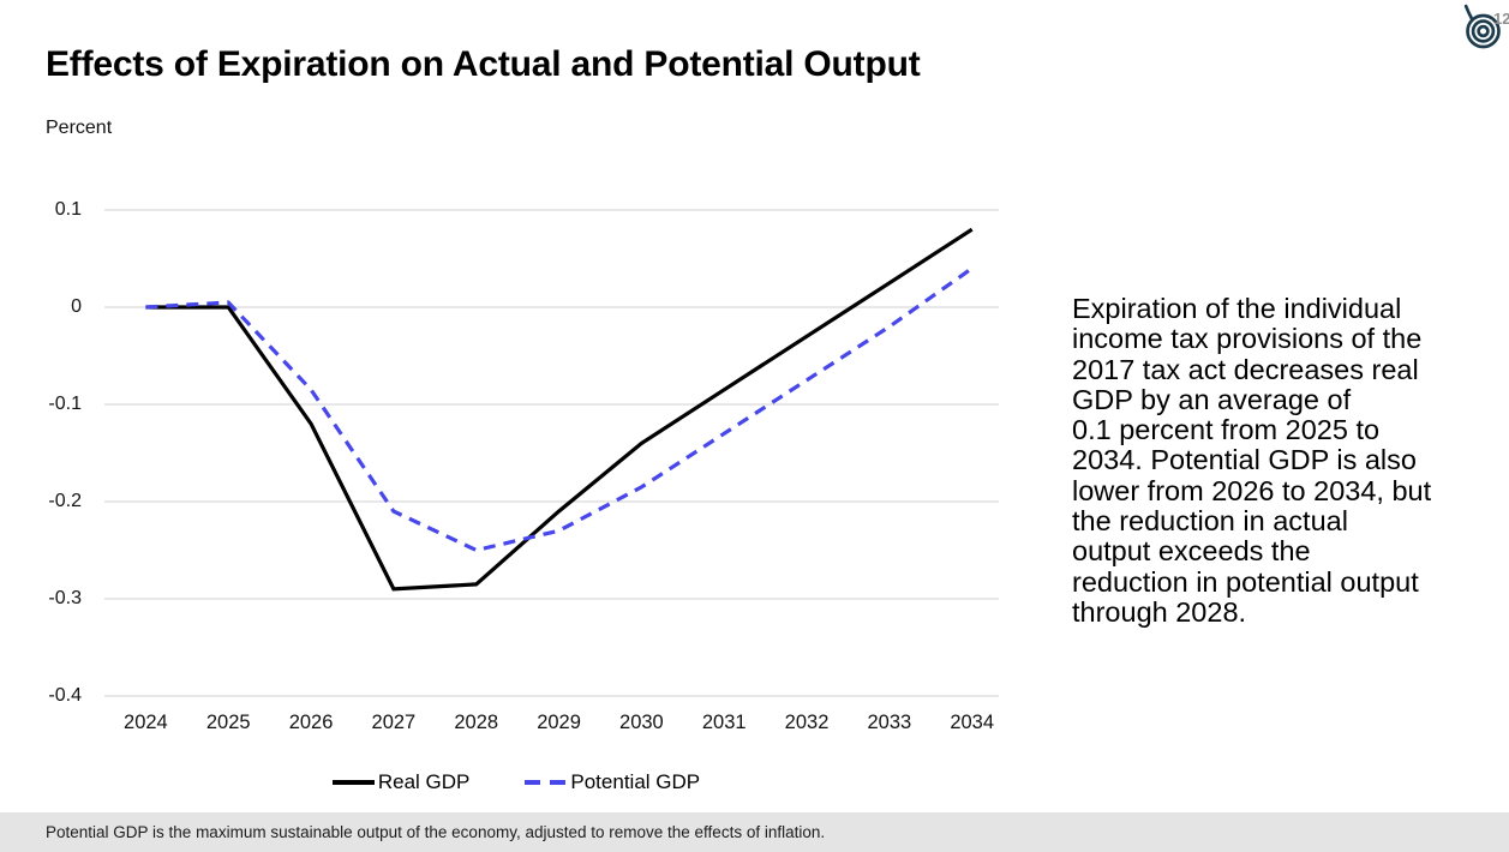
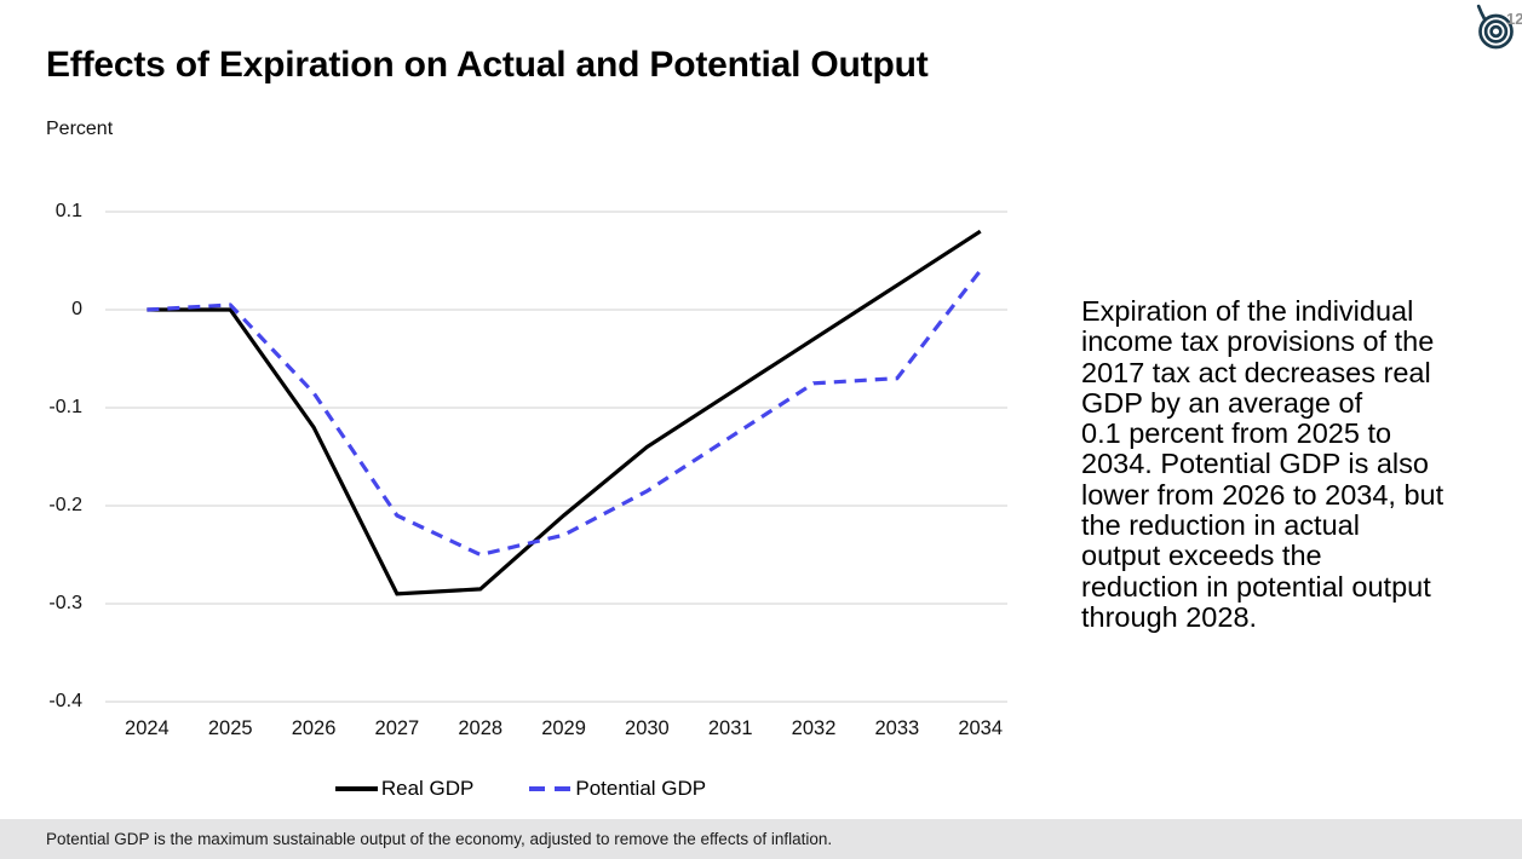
Potential GDP/2033: -0.02 -> -0.07
